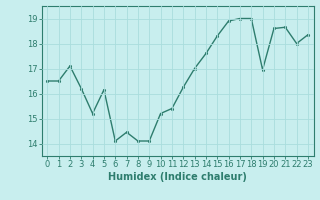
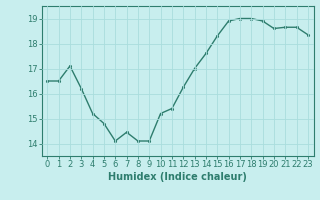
5: 16.15 -> 14.80
19: 16.95 -> 18.90
22: 18.00 -> 18.65
